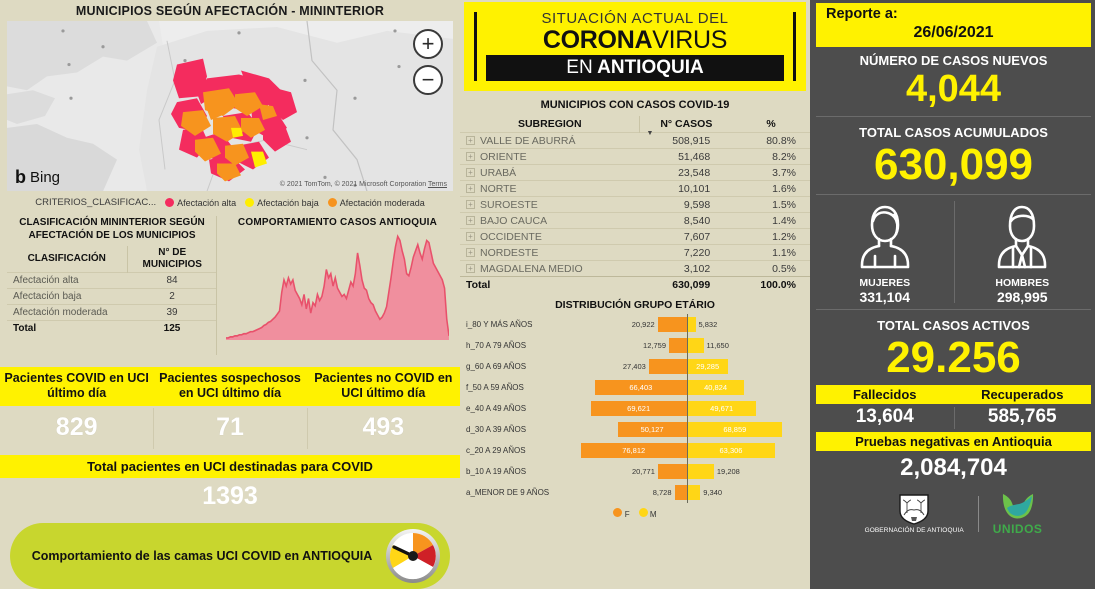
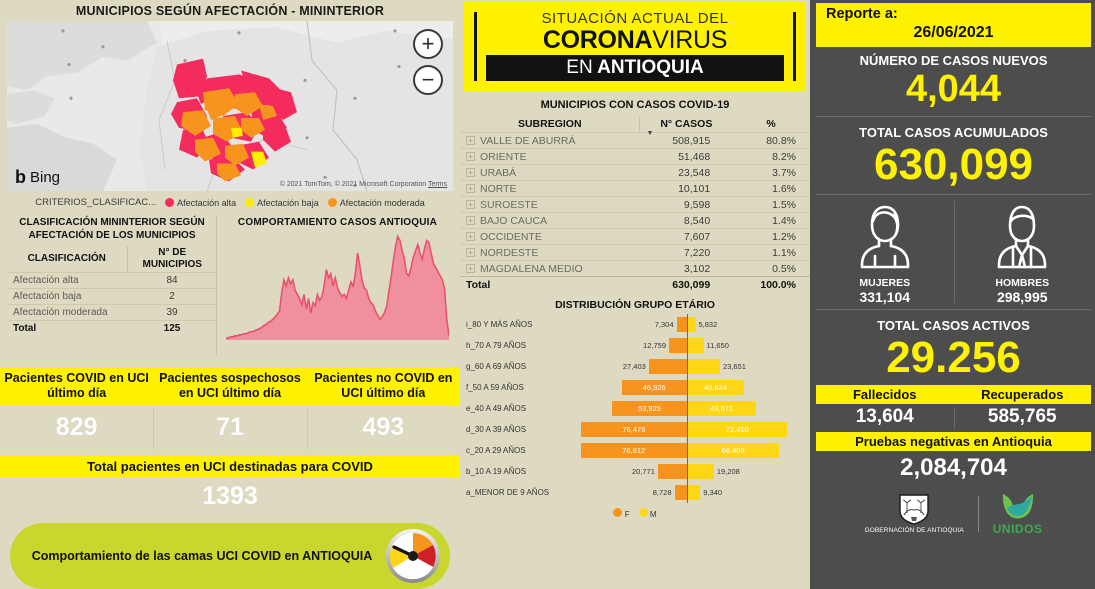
DISTRIBUCIÓN GRUPO ETÁRIO/F/i_80 Y MÁS AÑOS: 20,922 -> 7,304
DISTRIBUCIÓN GRUPO ETÁRIO/M/g_60 A 69 AÑOS: 29,285 -> 23,651
DISTRIBUCIÓN GRUPO ETÁRIO/F/f_50 A 59 AÑOS: 66,403 -> 46,926
DISTRIBUCIÓN GRUPO ETÁRIO/F/e_40 A 49 AÑOS: 69,621 -> 53,925
DISTRIBUCIÓN GRUPO ETÁRIO/F/d_30 A 39 AÑOS: 50,127 -> 76,476
DISTRIBUCIÓN GRUPO ETÁRIO/M/d_30 A 39 AÑOS: 68,859 -> 72,410
DISTRIBUCIÓN GRUPO ETÁRIO/M/c_20 A 29 AÑOS: 63,306 -> 66,409
